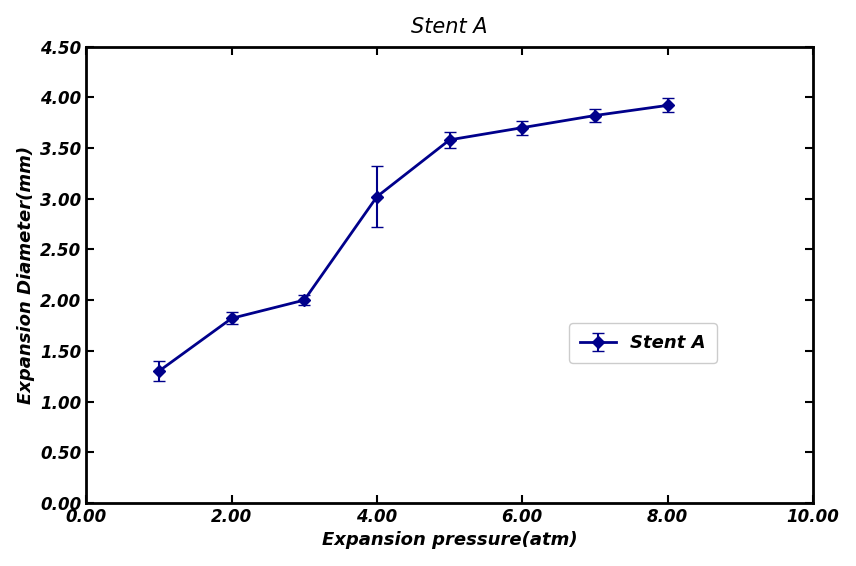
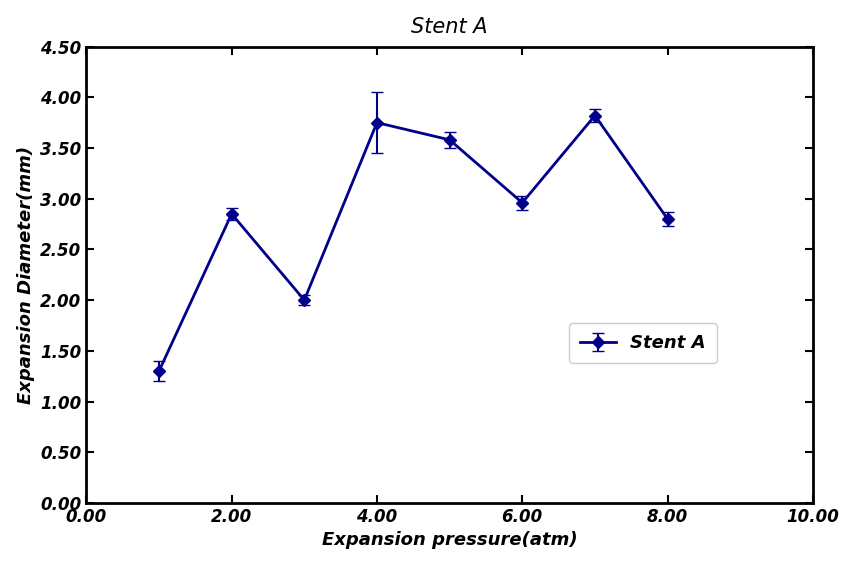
2.00: 1.82 -> 2.85
4.00: 3.02 -> 3.75
6.00: 3.70 -> 2.96
8.00: 3.92 -> 2.80
